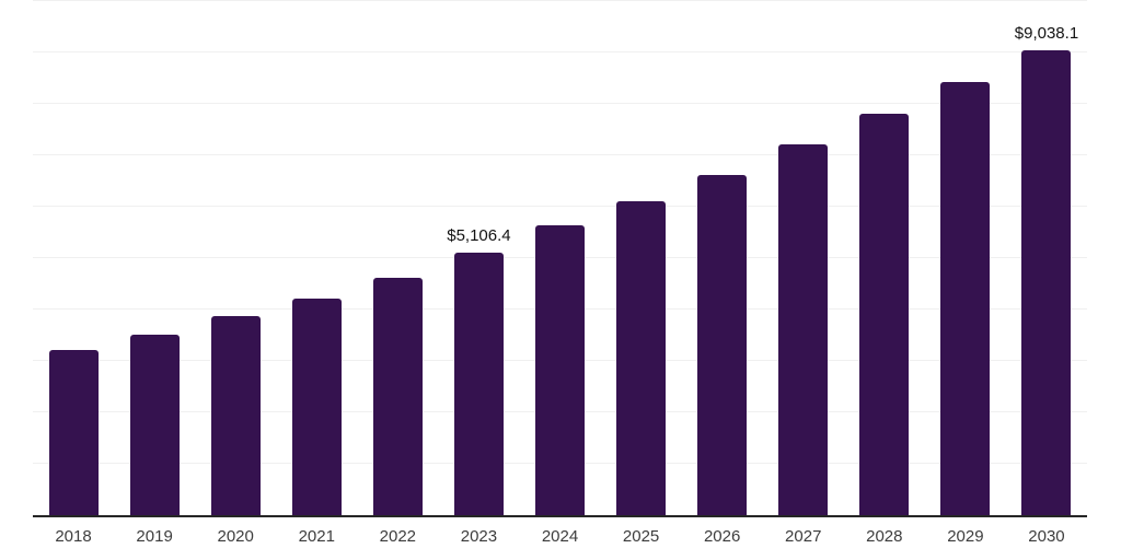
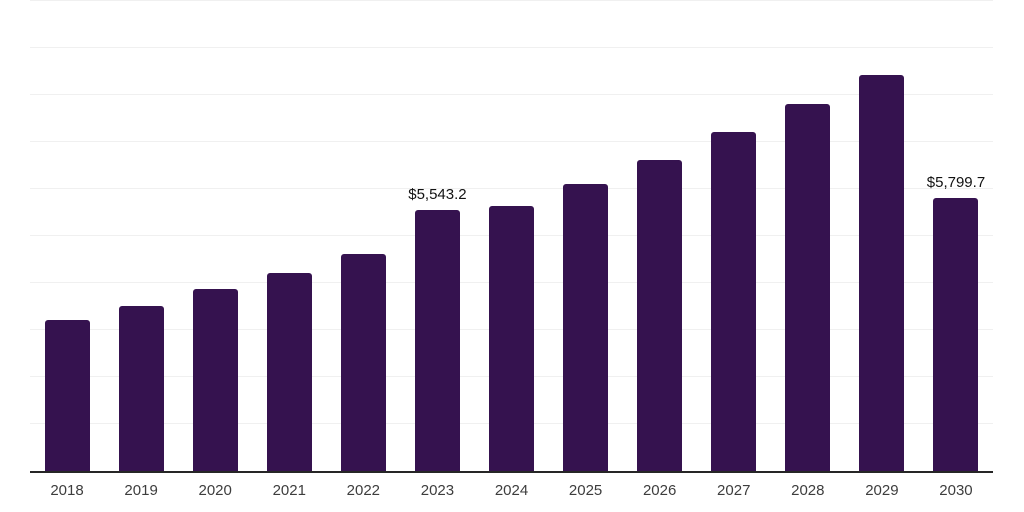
2023: $5,106.4 -> $5,543.2
2030: $9,038.1 -> $5,799.7
